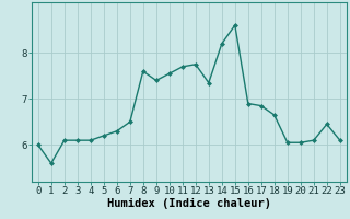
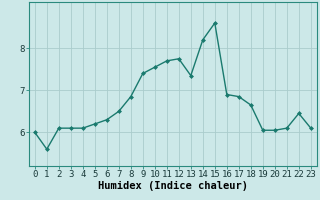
8: 7.60 -> 6.85
